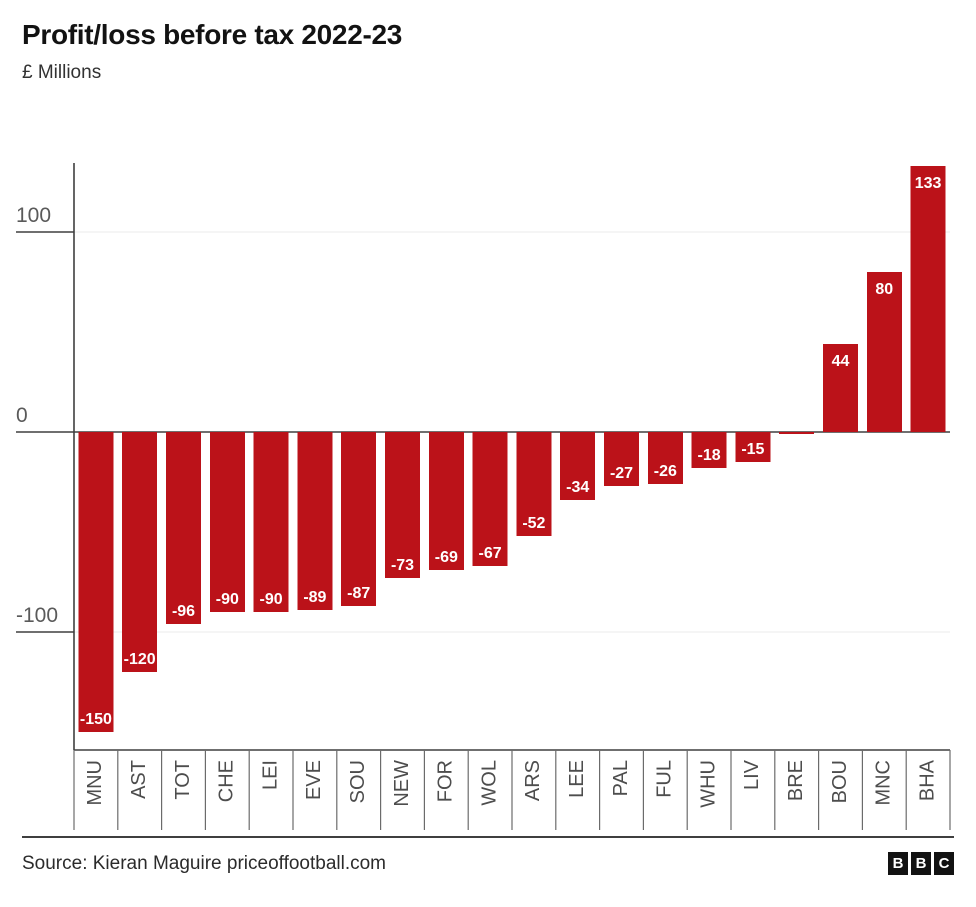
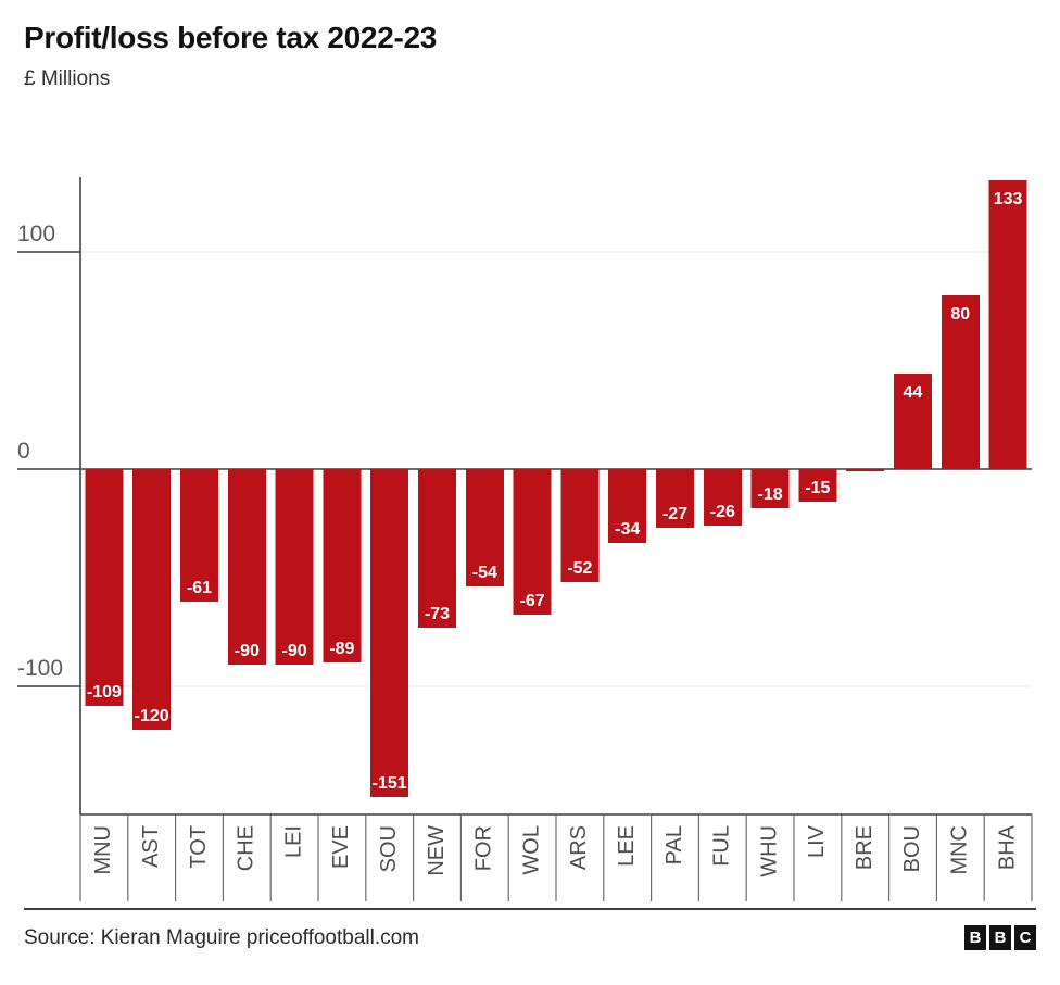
MNU: -150 -> -109
TOT: -96 -> -61
SOU: -87 -> -151
FOR: -69 -> -54
